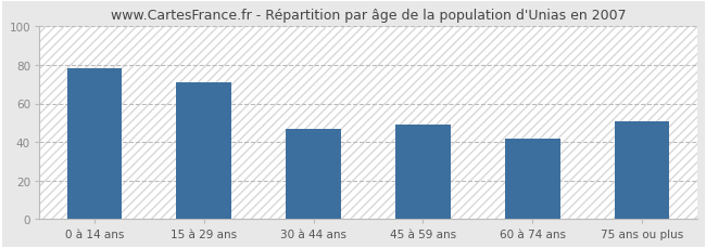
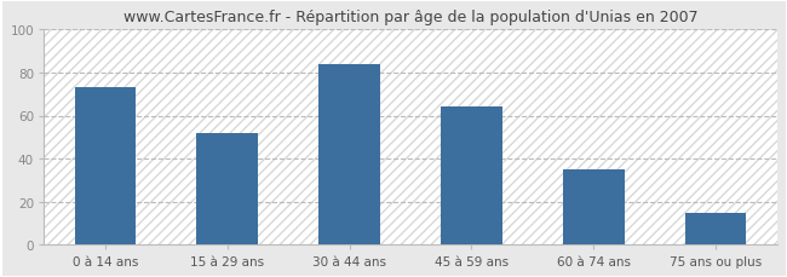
0 à 14 ans: 78 -> 73
15 à 29 ans: 71 -> 52
30 à 44 ans: 47 -> 84
45 à 59 ans: 49 -> 64
60 à 74 ans: 42 -> 35
75 ans ou plus: 51 -> 15
